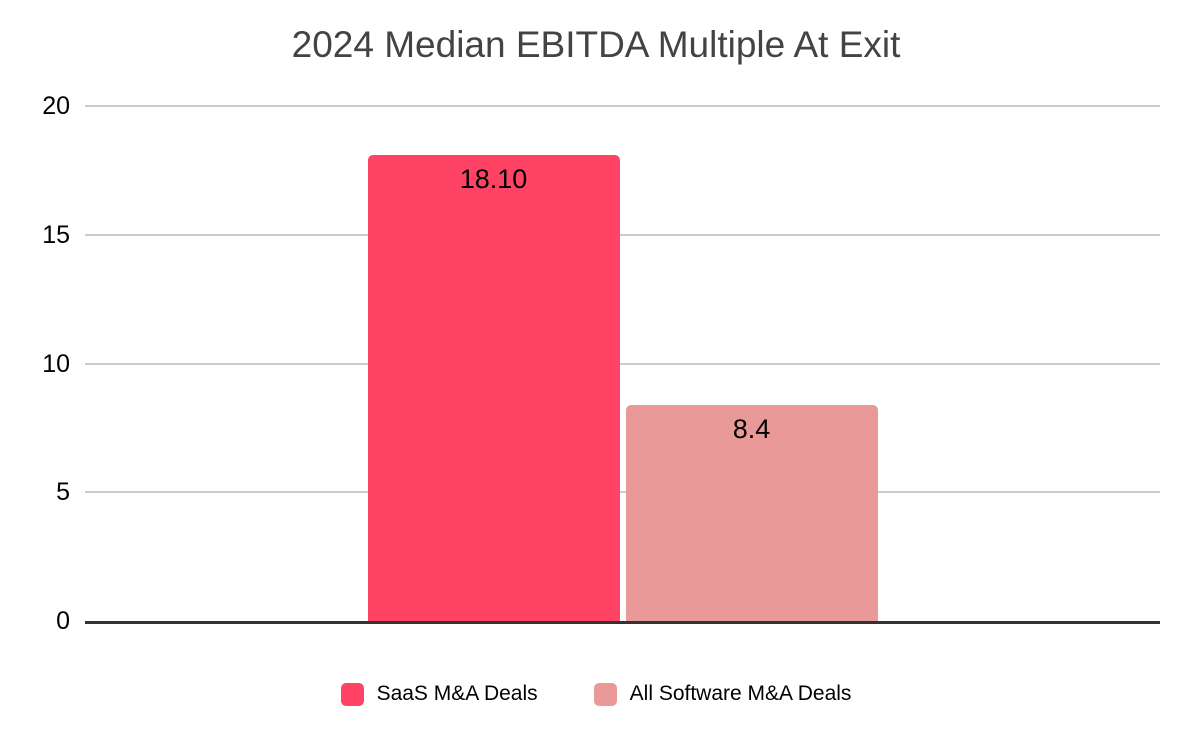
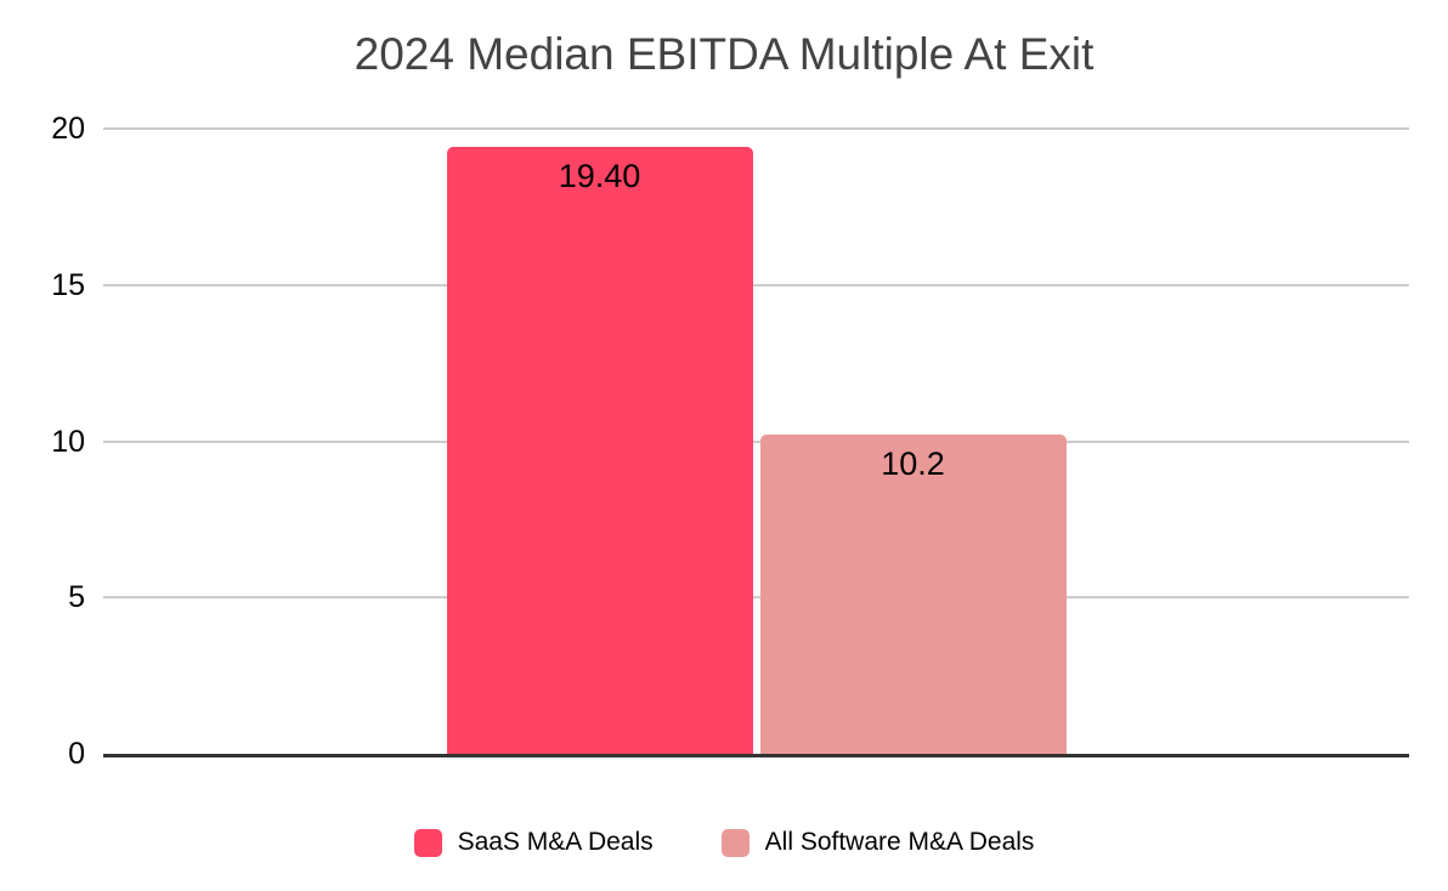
SaaS M&A Deals: 18.10 -> 19.40
All Software M&A Deals: 8.4 -> 10.2
